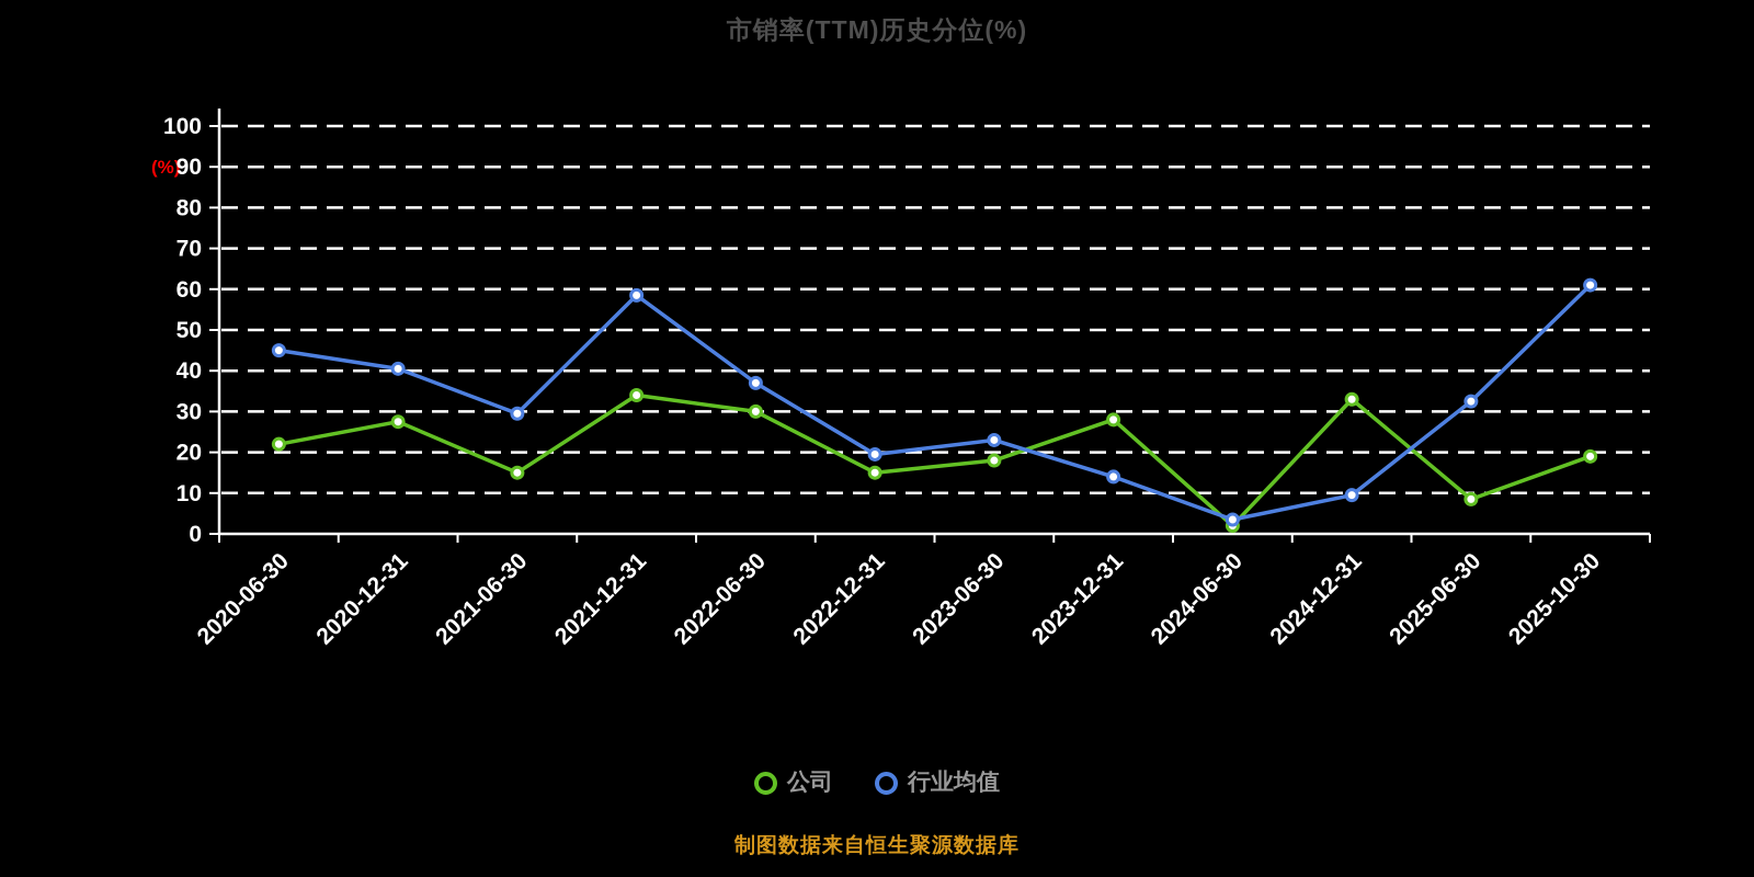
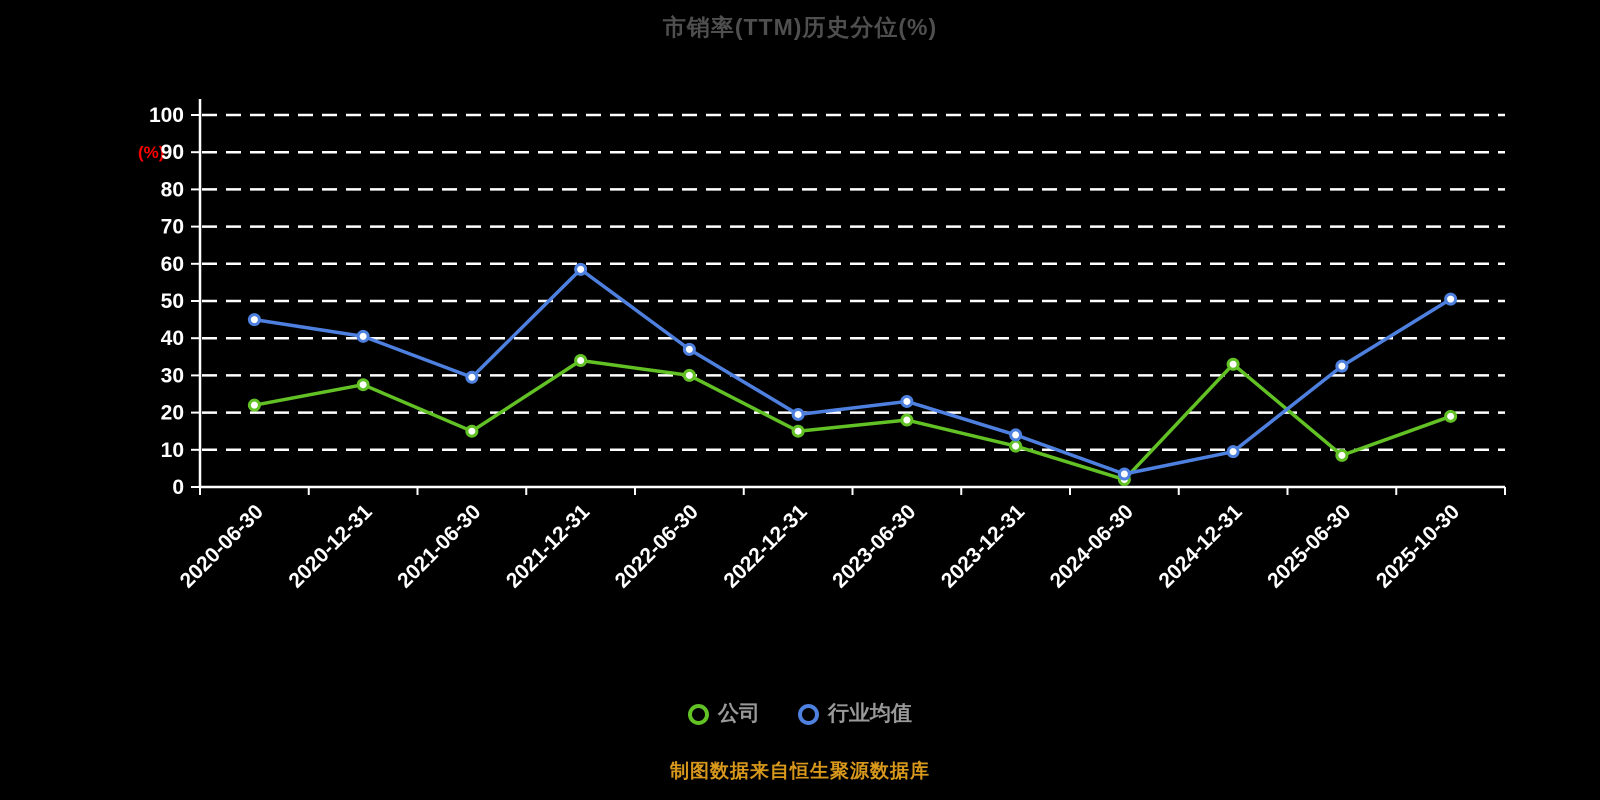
公司/2023-12-31: 28 -> 11
行业均值/2025-10-30: 61 -> 50
